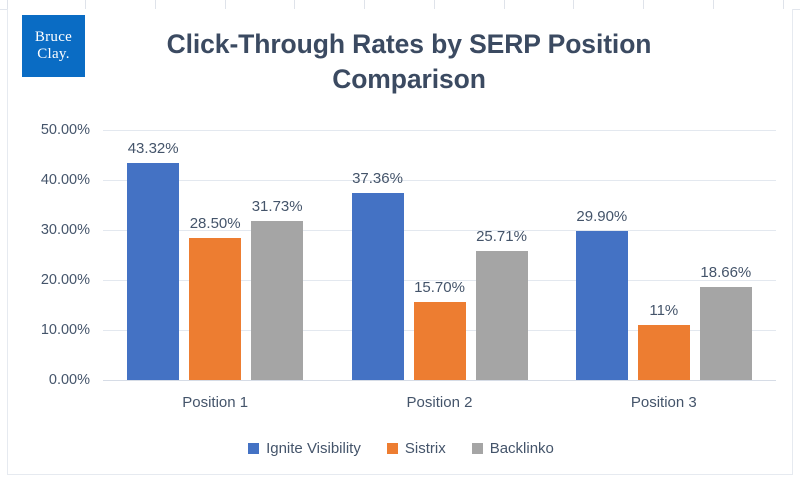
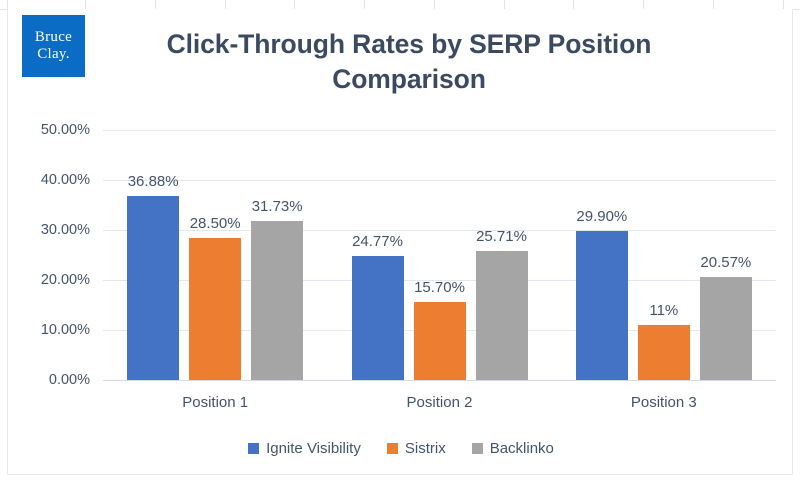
Ignite Visibility/Position 1: 43.32% -> 36.88%
Ignite Visibility/Position 2: 37.36% -> 24.77%
Backlinko/Position 3: 18.66% -> 20.57%
